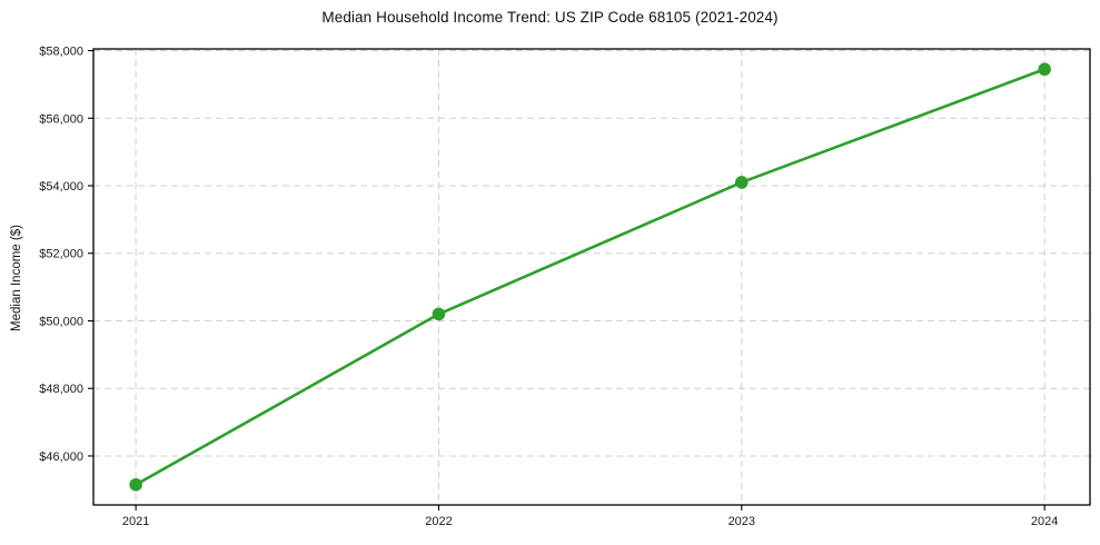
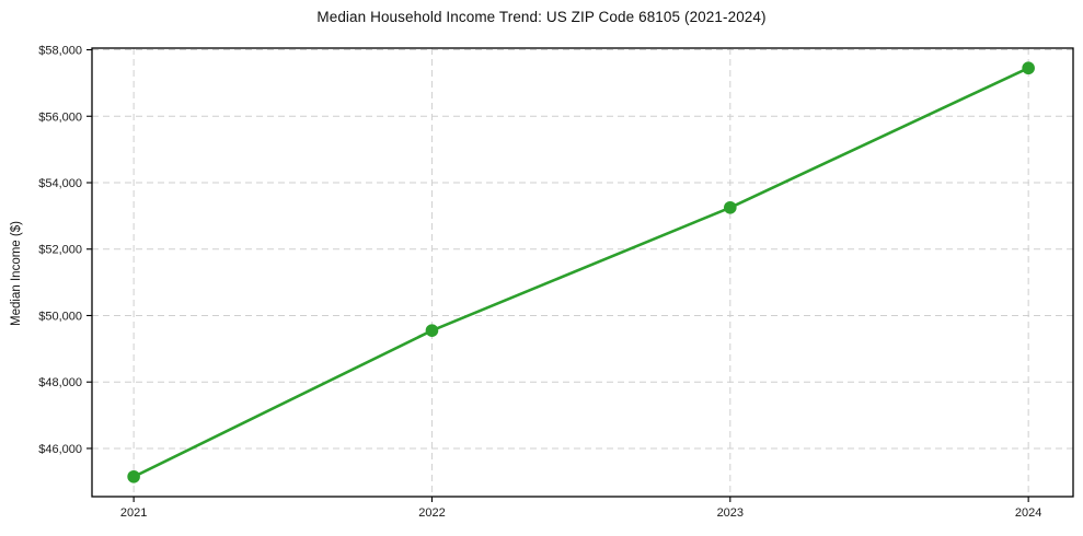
2022: $50200 -> $49600
2023: $54100 -> $53200
